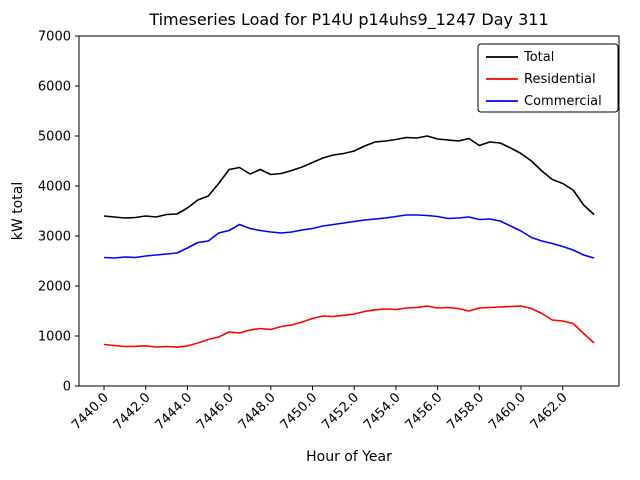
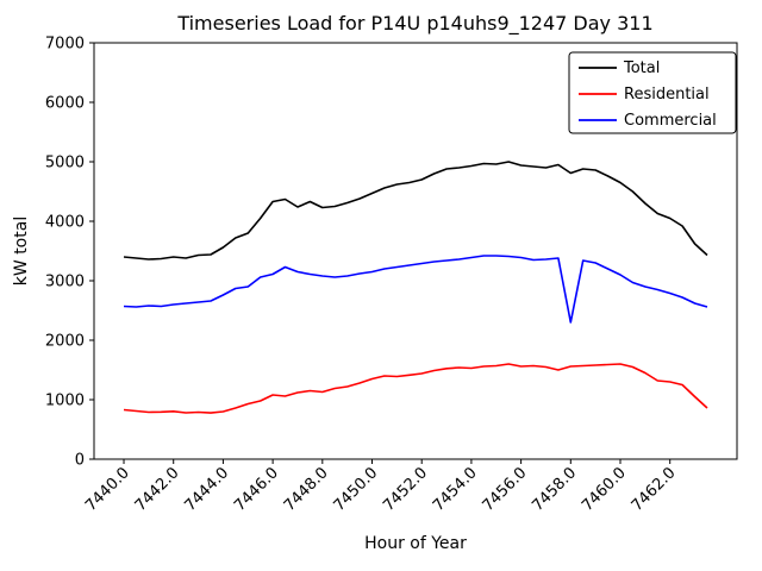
Commercial/7458.0: 3300 -> 2300
